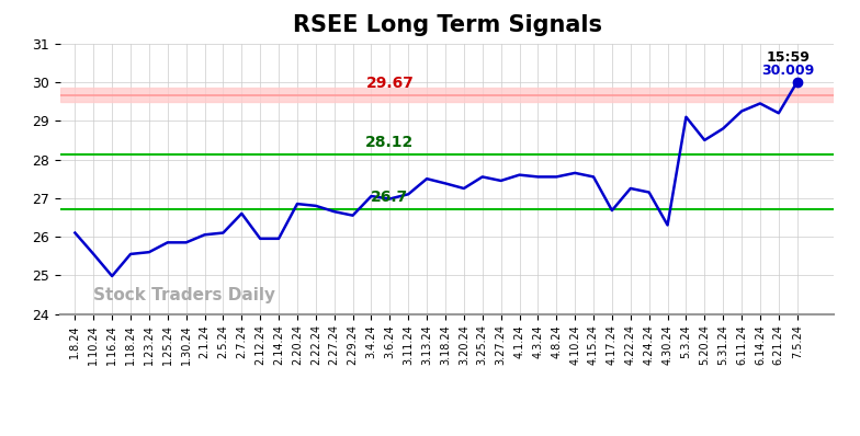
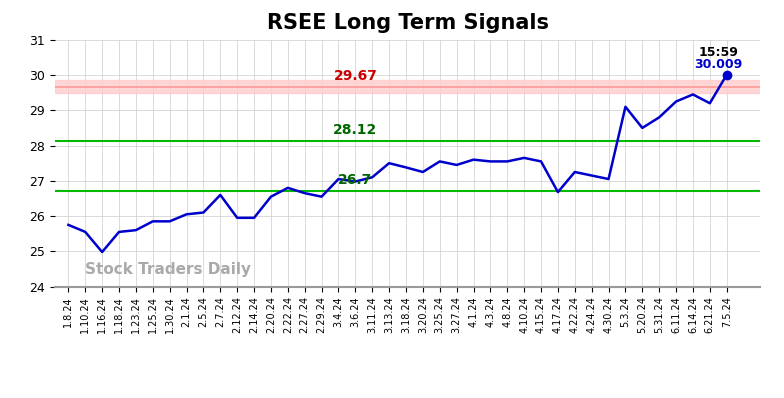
1.8.24: 26.10 -> 25.75
2.20.24: 26.85 -> 26.55
4.30.24: 26.30 -> 27.05
